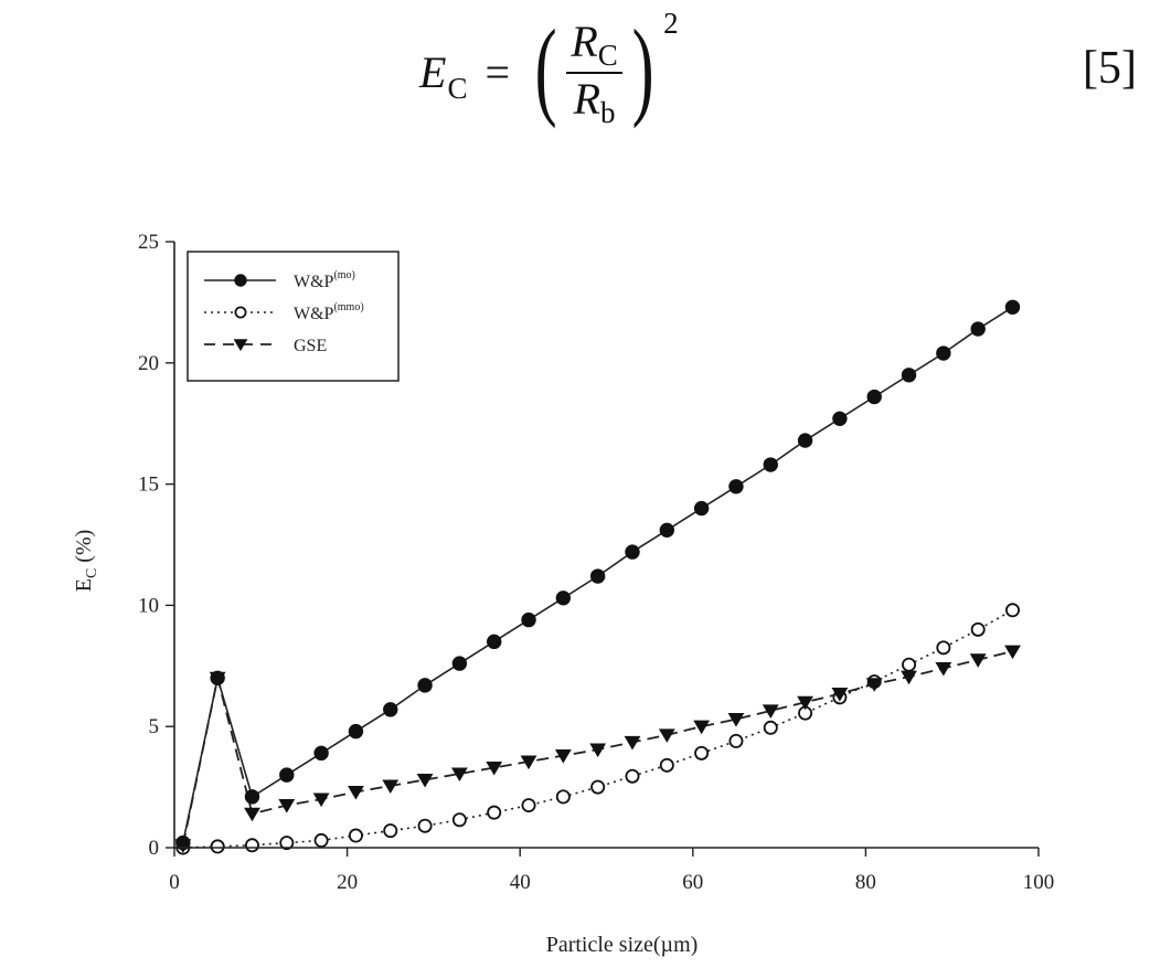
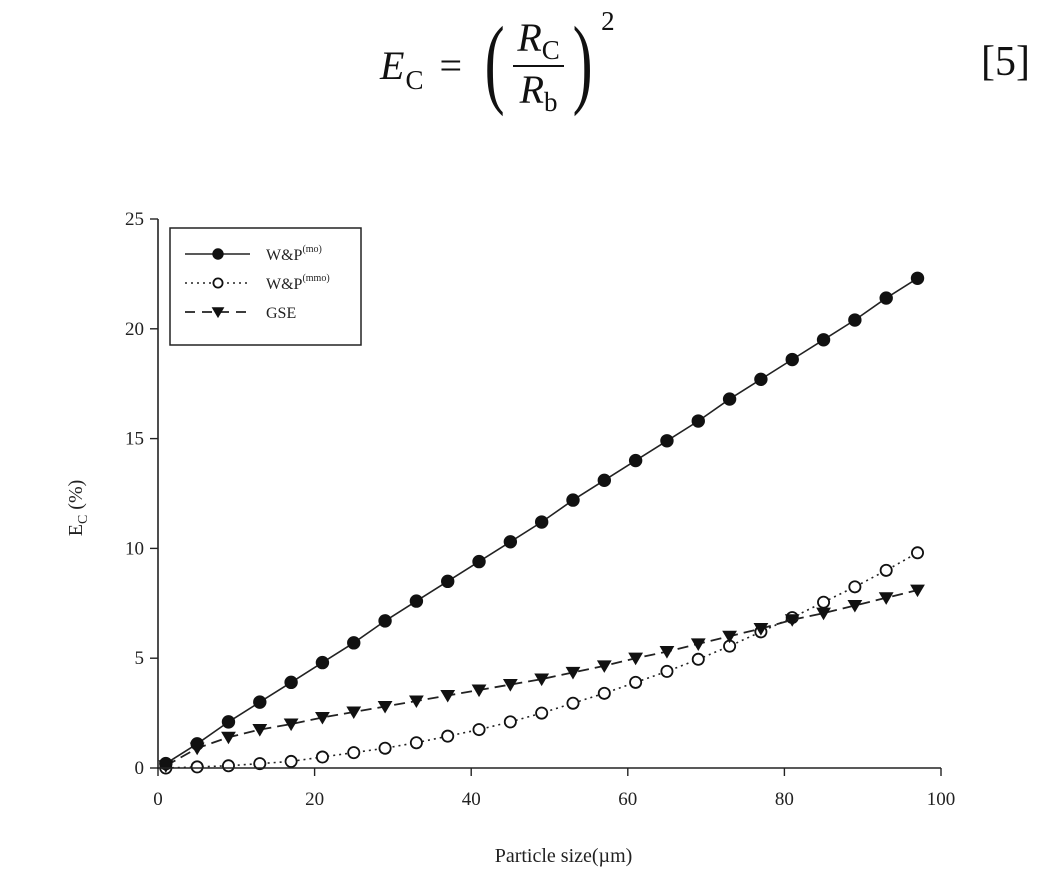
W&P(mo)/5: 7 -> 1
GSE/5: 7 -> 1
